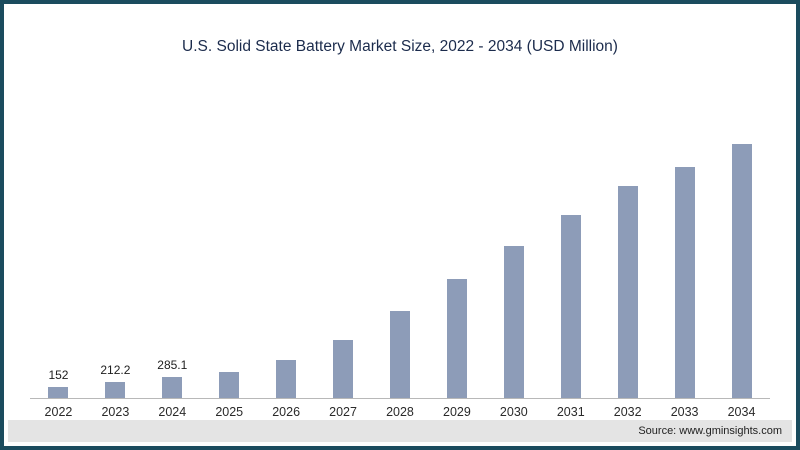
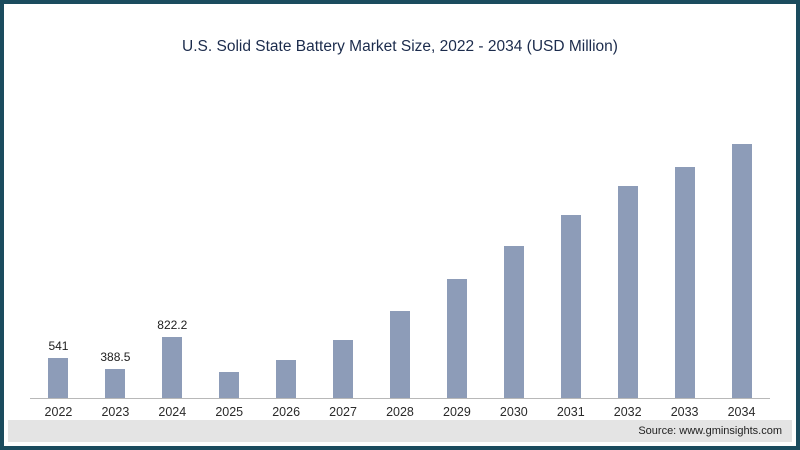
2022: 152 -> 541
2023: 212.2 -> 388.5
2024: 285.1 -> 822.2
